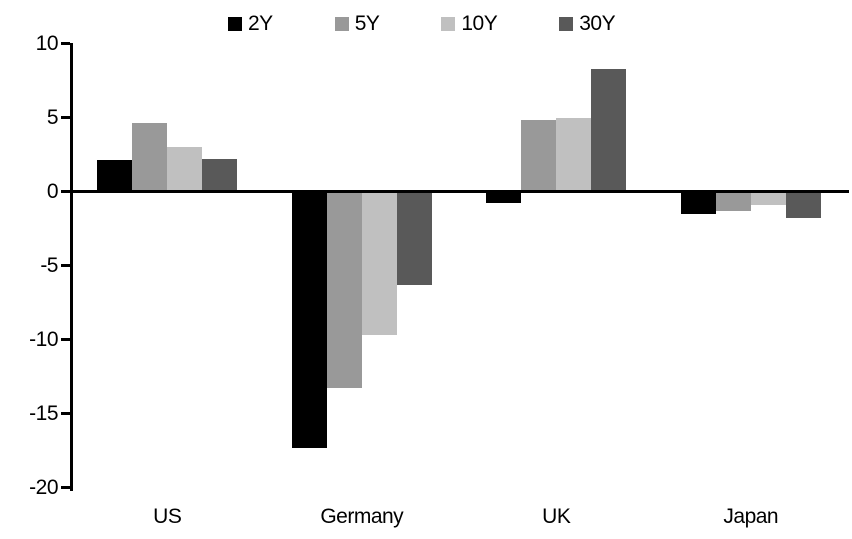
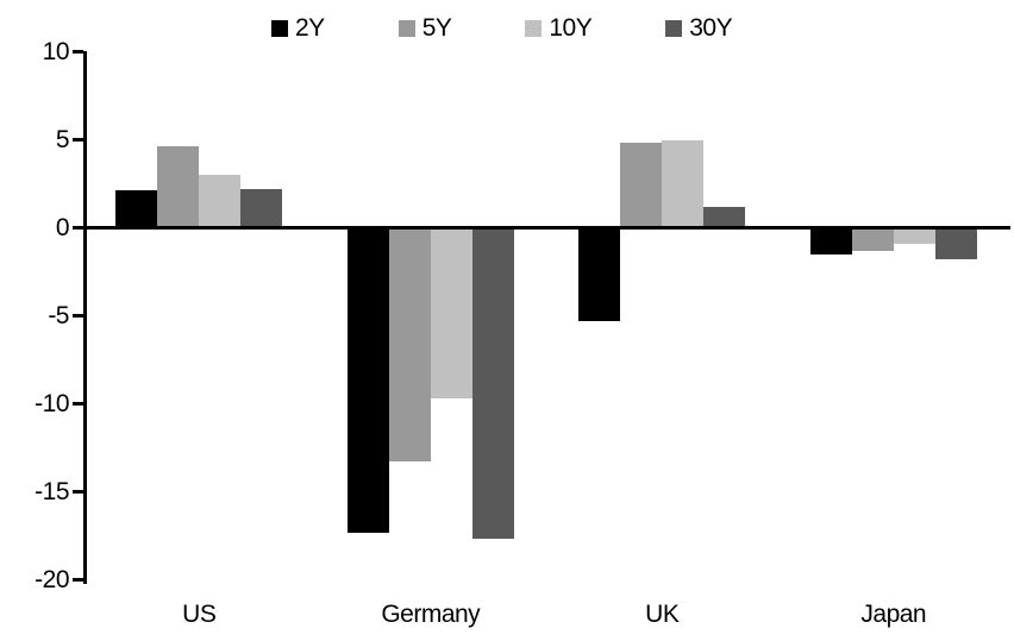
30Y/Germany: -6.3 -> -17.7
2Y/UK: -0.8 -> -5.3
30Y/UK: 8.3 -> 1.2
